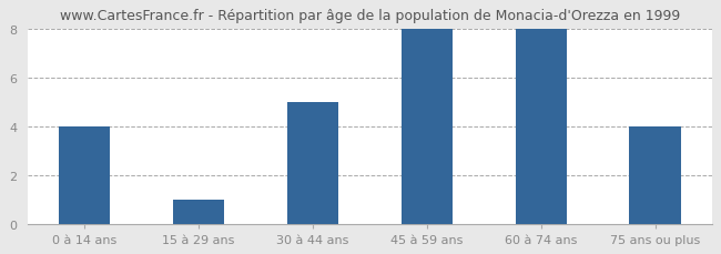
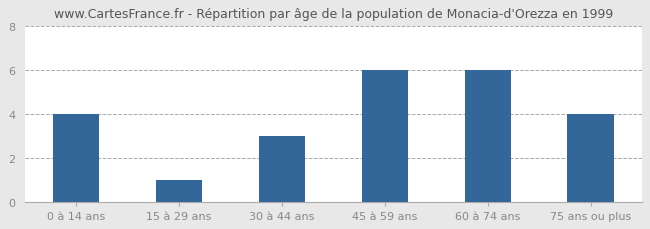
30 à 44 ans: 5 -> 3
45 à 59 ans: 8 -> 6
60 à 74 ans: 8 -> 6
